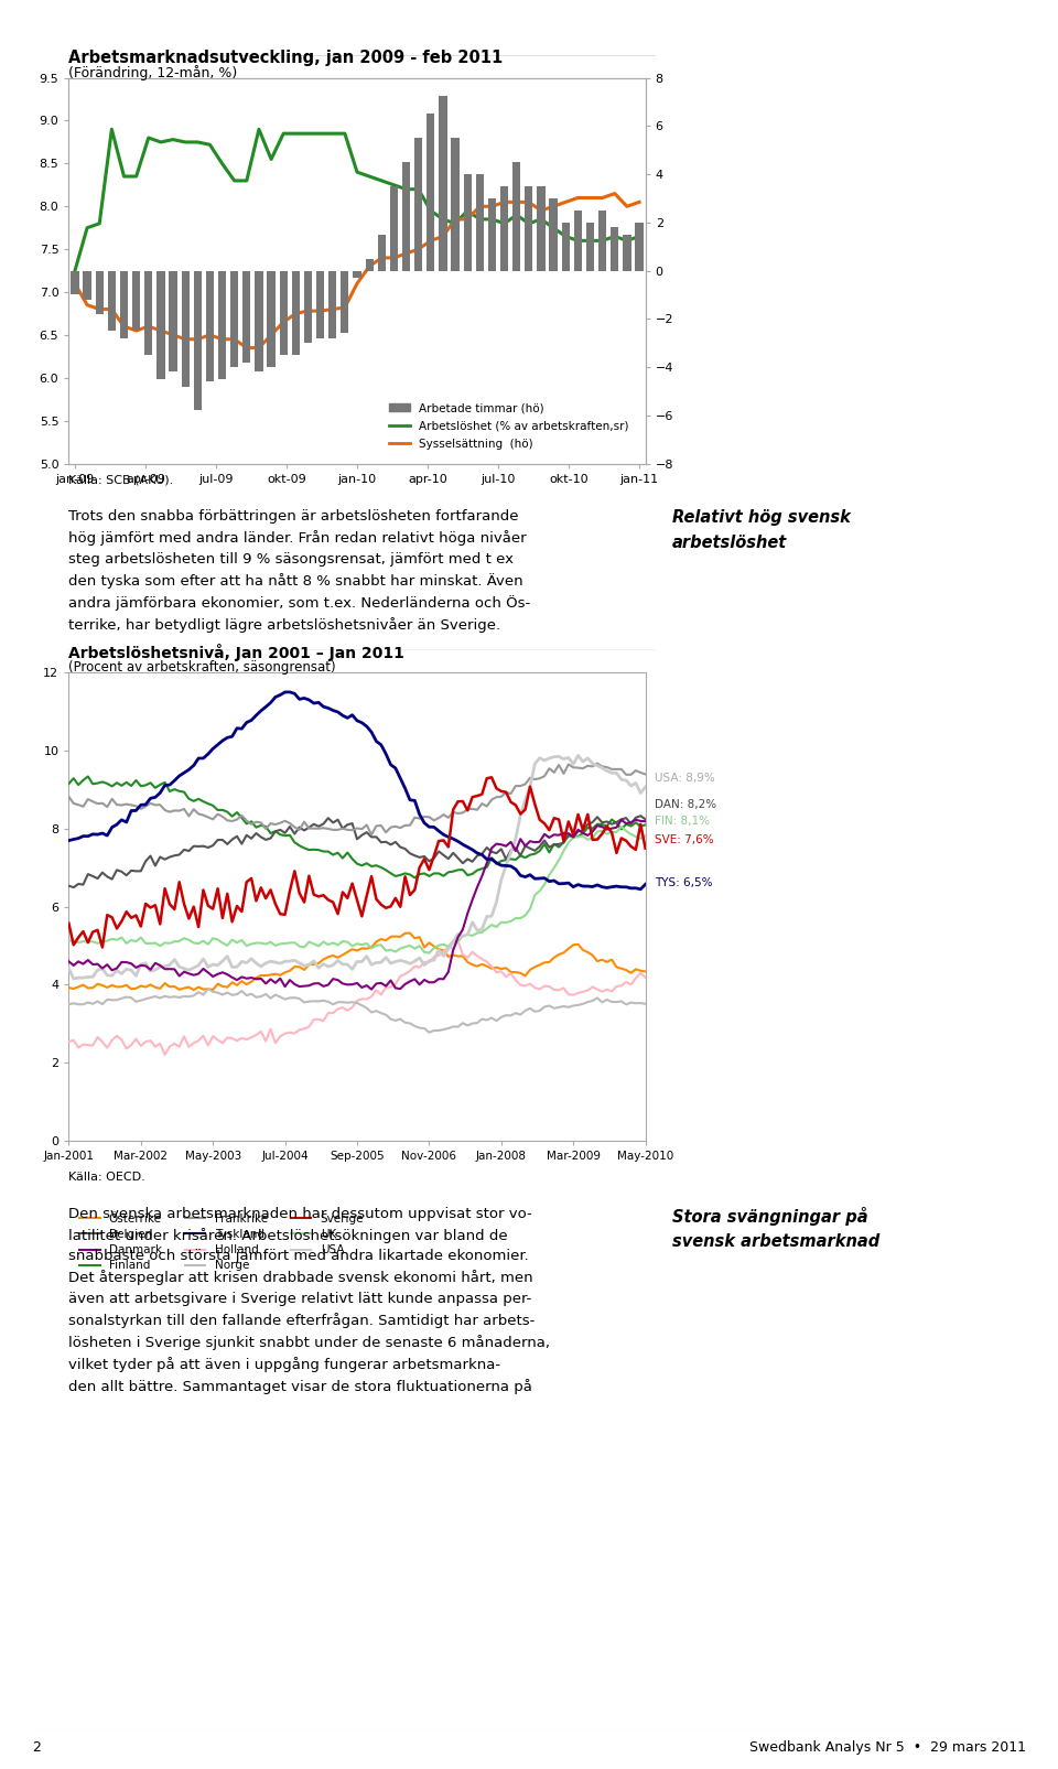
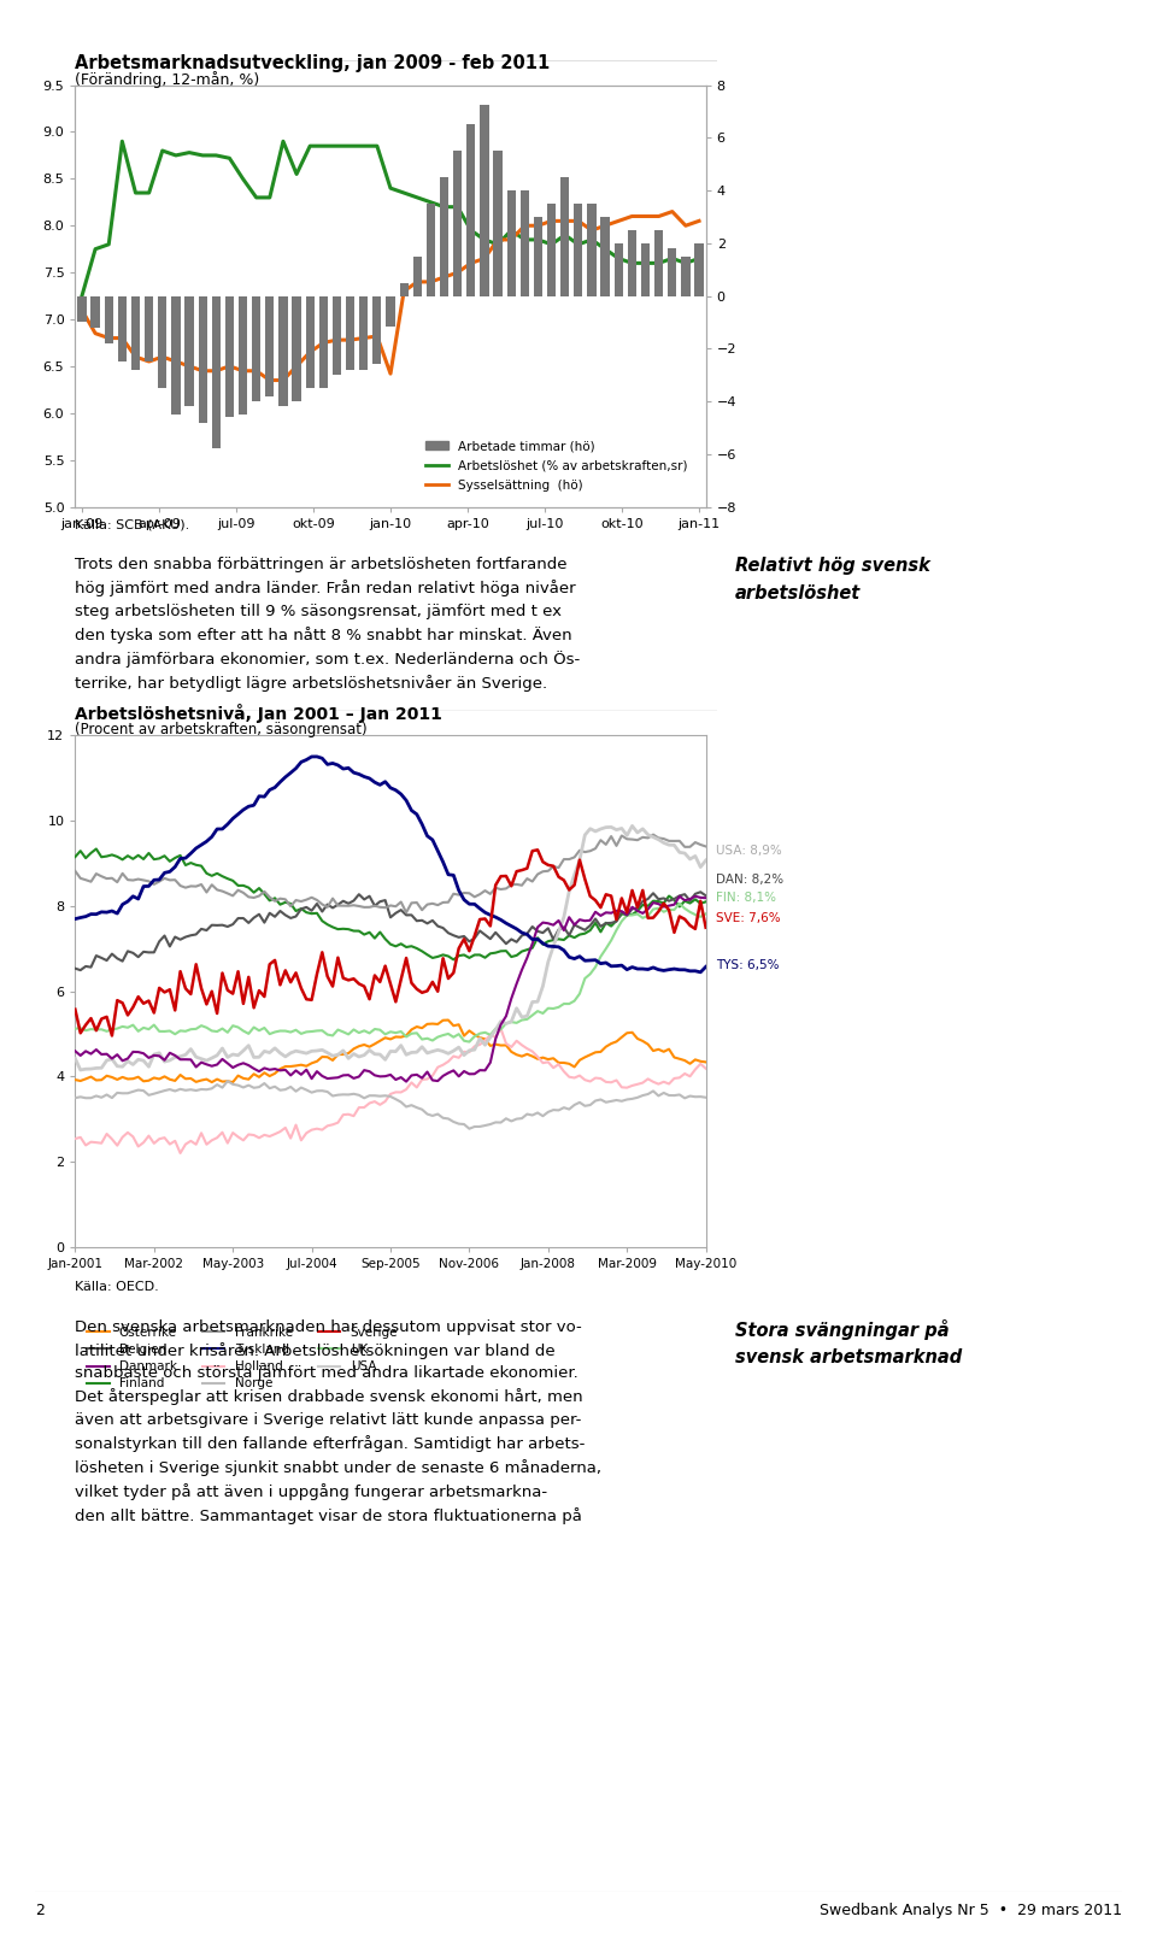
Sysselsättning (hö)/jan-10: 7.10 -> 6.42
Arbetade timmar (hö)/jan-10: -0.30 -> -1.15
